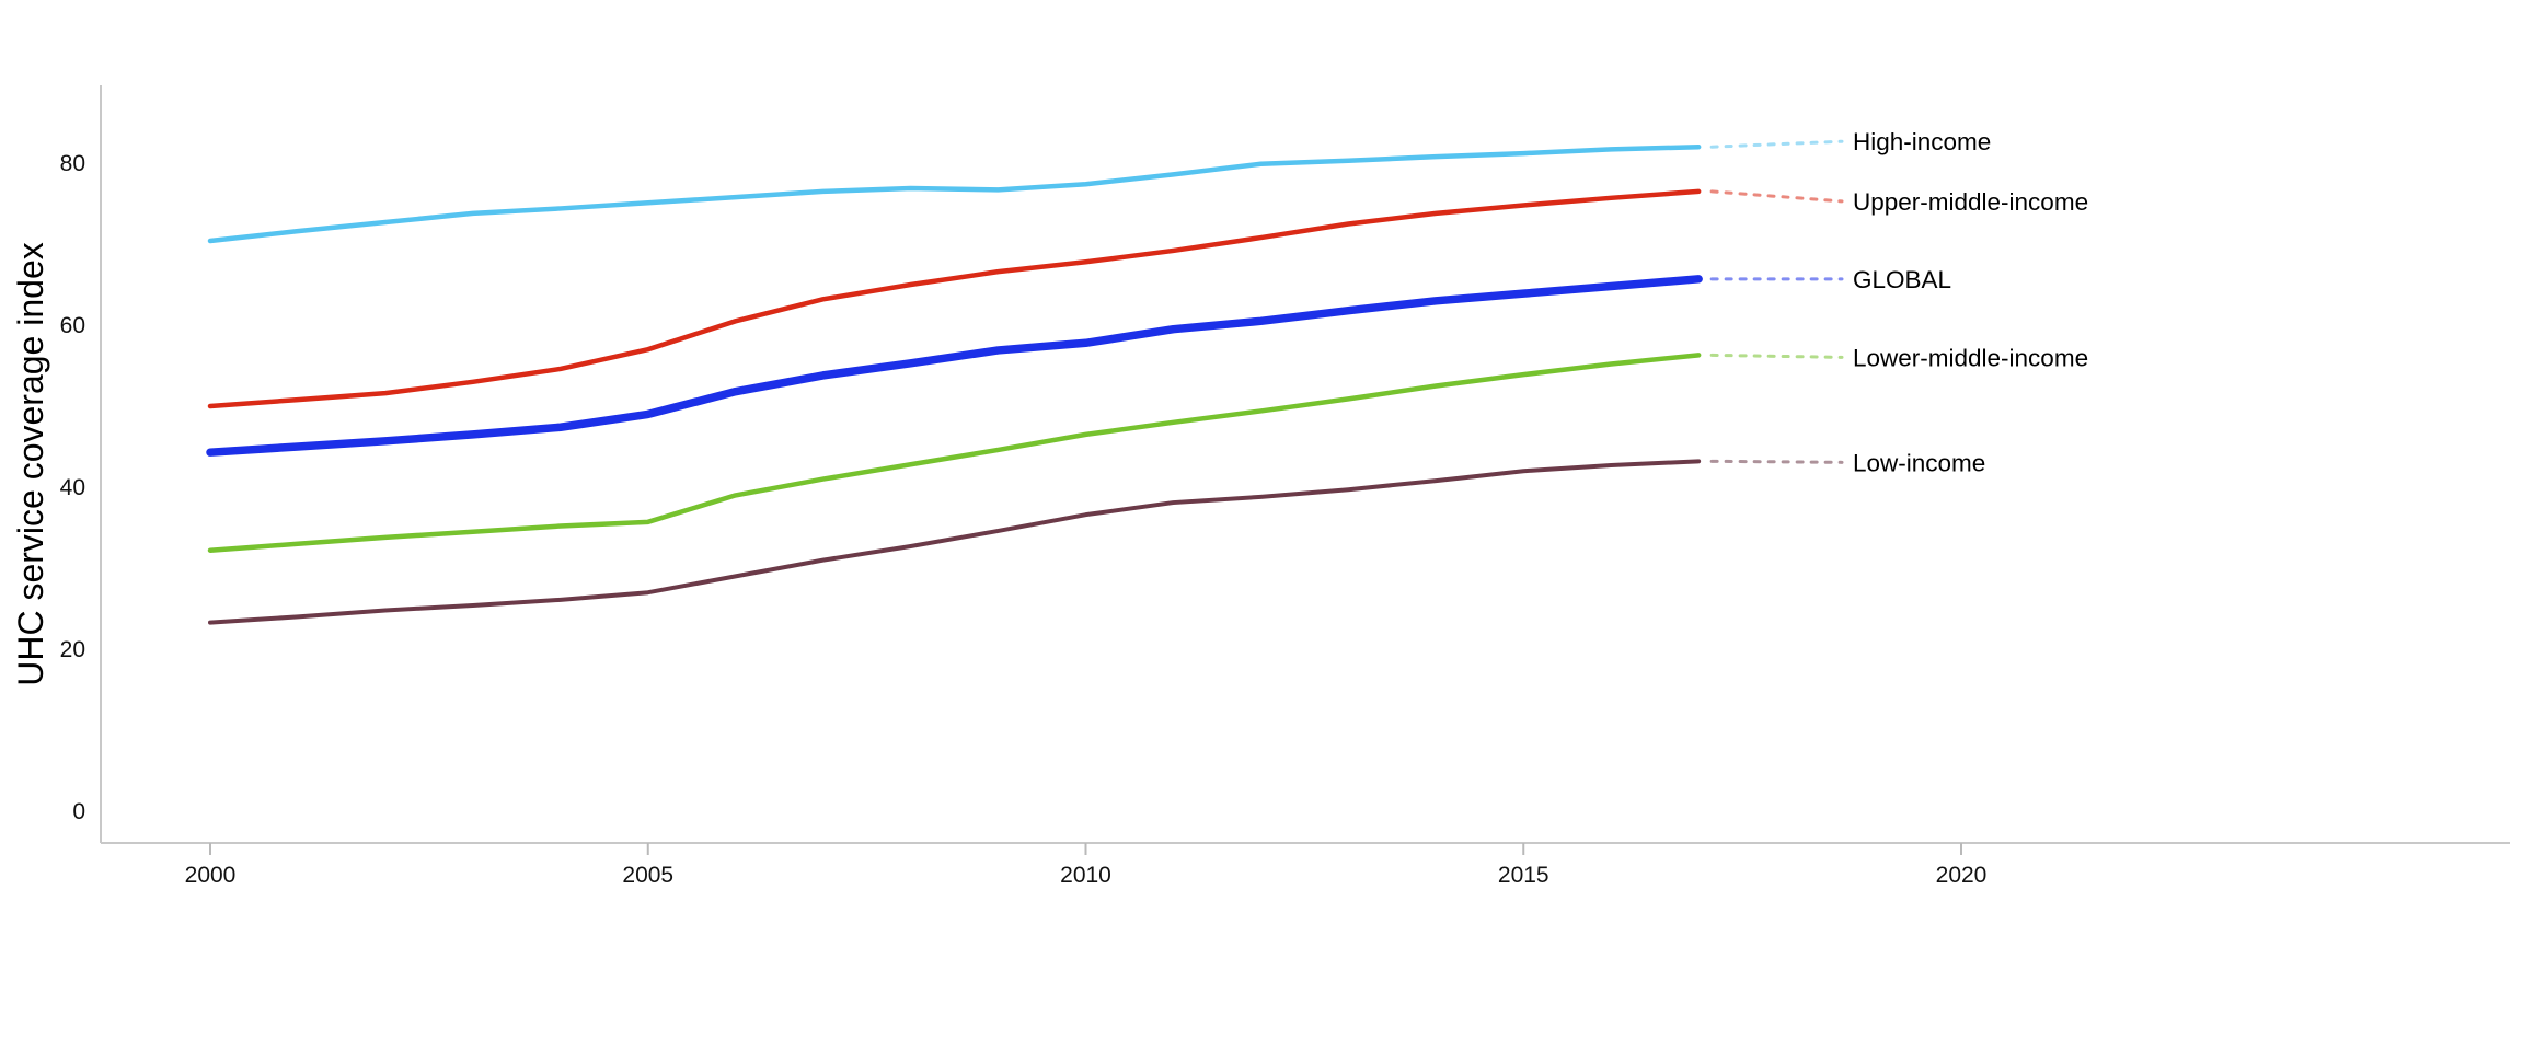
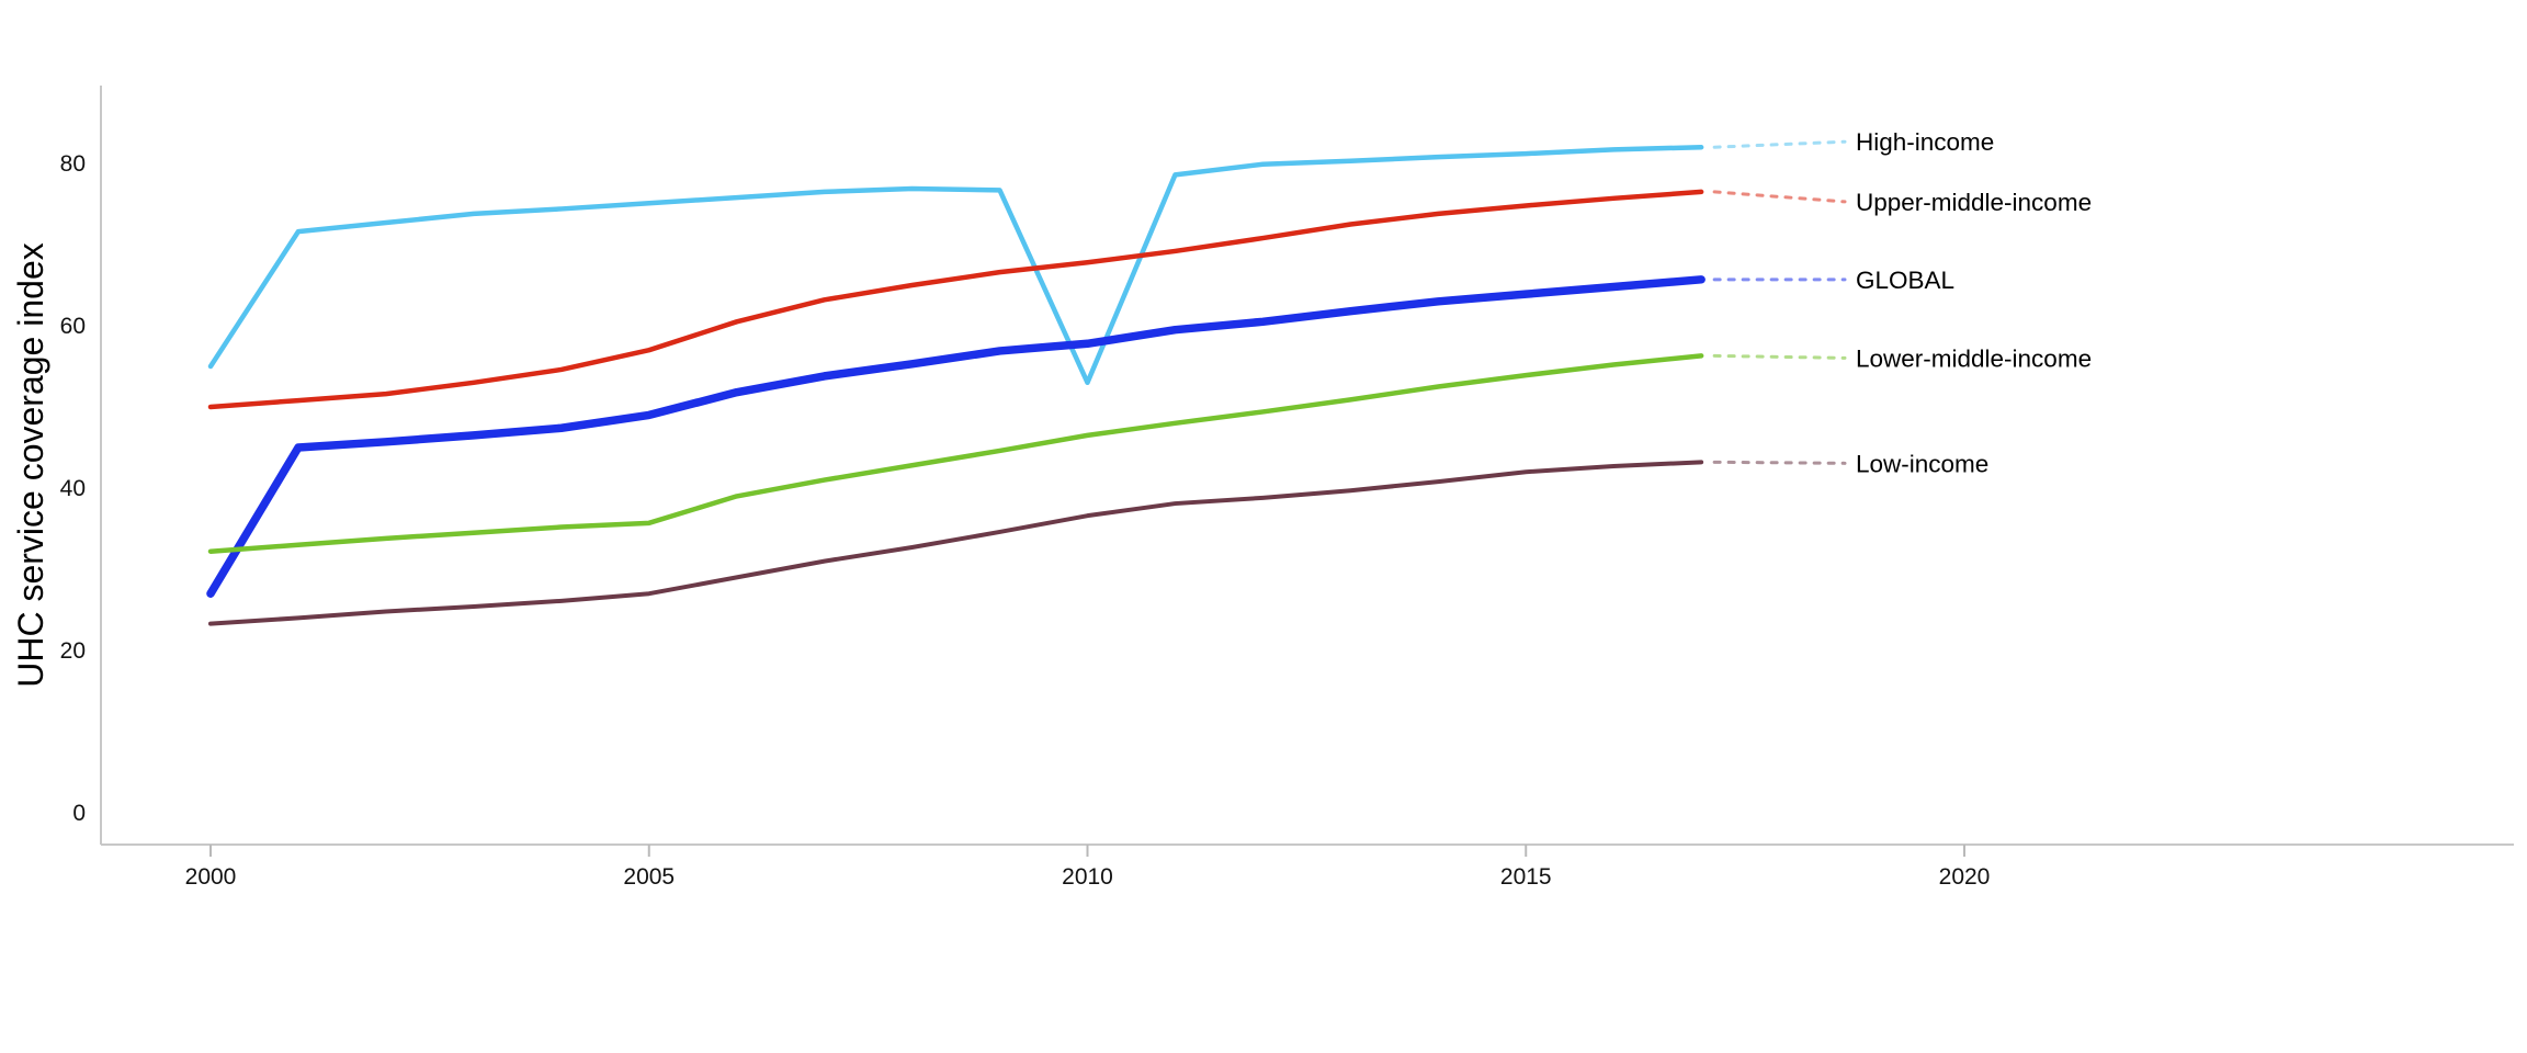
High-income/2000: 70 -> 55
GLOBAL/2000: 44 -> 27
High-income/2010: 77 -> 53
